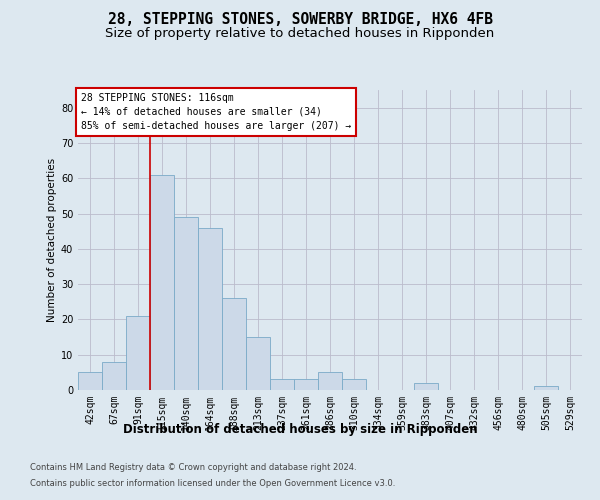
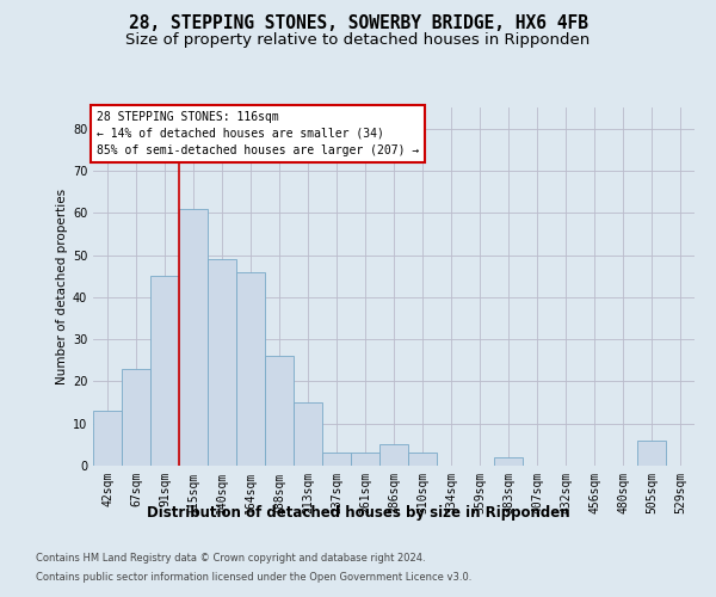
42sqm: 5 -> 13
67sqm: 8 -> 23
91sqm: 21 -> 45
505sqm: 1 -> 6
